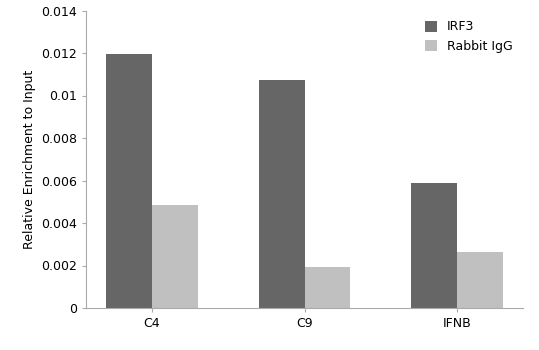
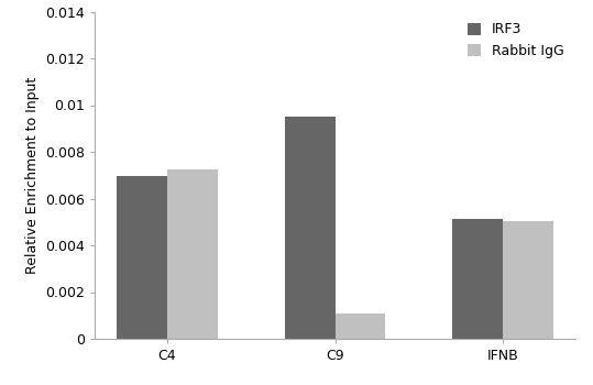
IRF3/C4: 0.01195 -> 0.00695
Rabbit IgG/C4: 0.00485 -> 0.00725
IRF3/C9: 0.01075 -> 0.00950
Rabbit IgG/C9: 0.00195 -> 0.00110
IRF3/IFNB: 0.00590 -> 0.00515
Rabbit IgG/IFNB: 0.00265 -> 0.00505
